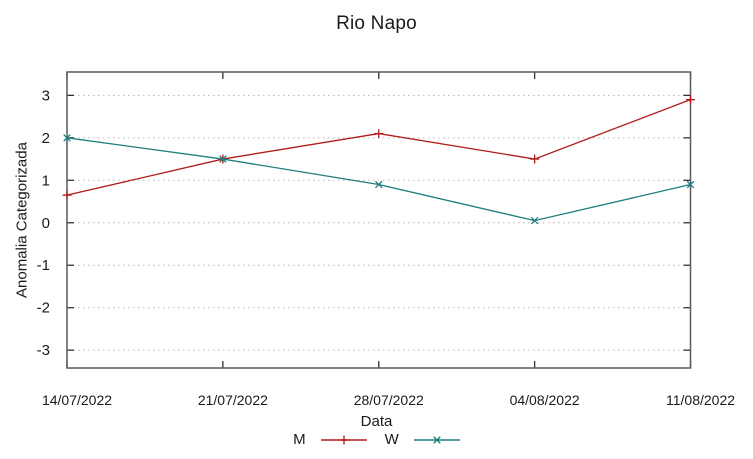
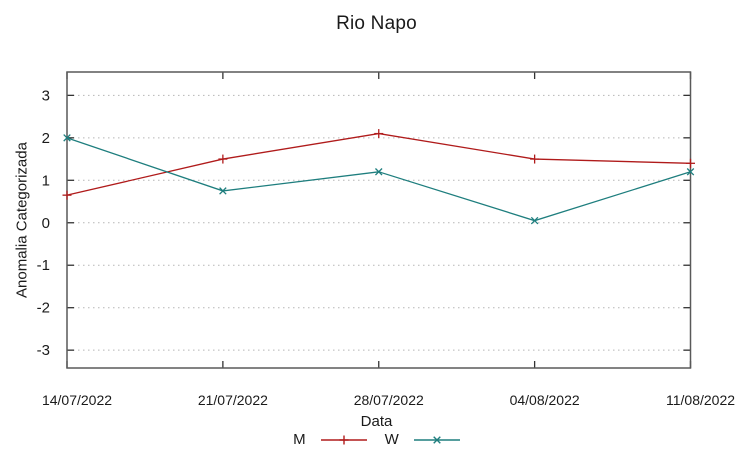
W/21/07/2022: 1.5 -> 0.8
W/28/07/2022: 0.9 -> 1.2
M/11/08/2022: 2.9 -> 1.4
W/11/08/2022: 0.9 -> 1.2
